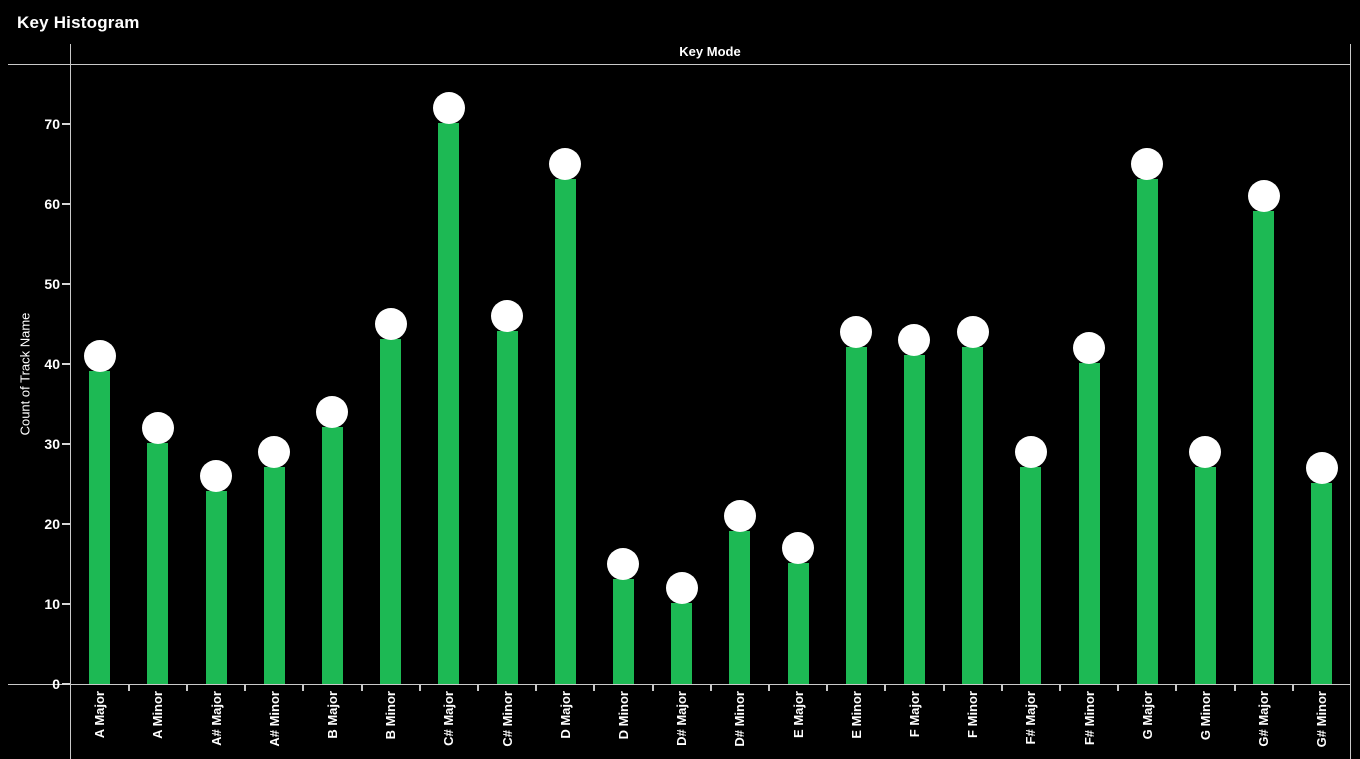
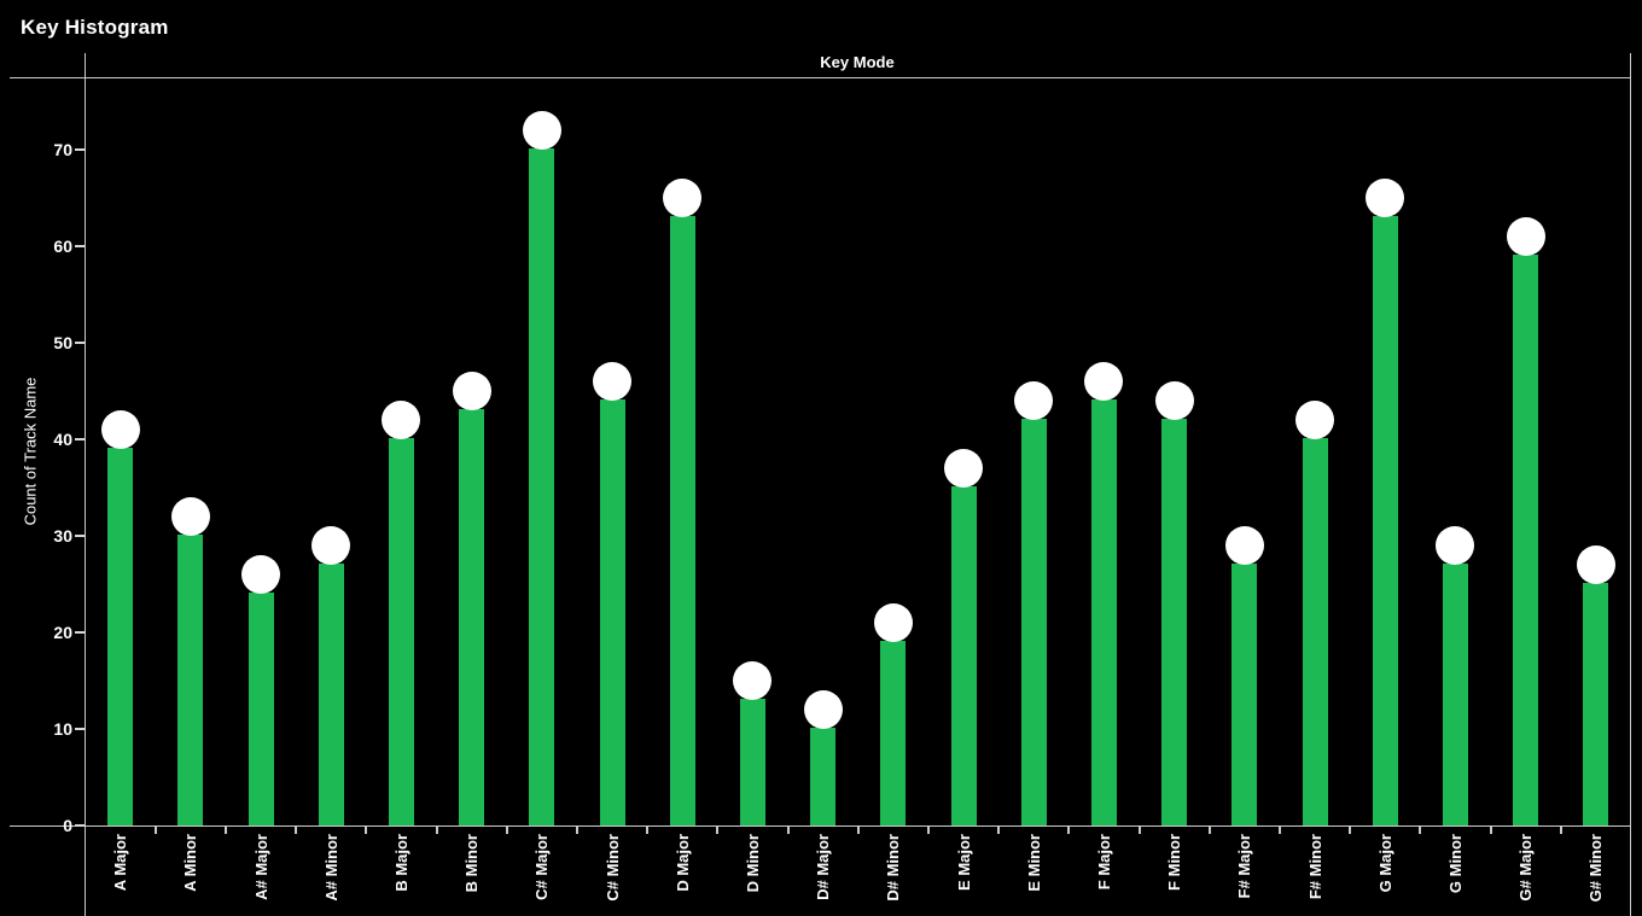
B Major: 34 -> 42
E Major: 17 -> 37
F Major: 43 -> 46
